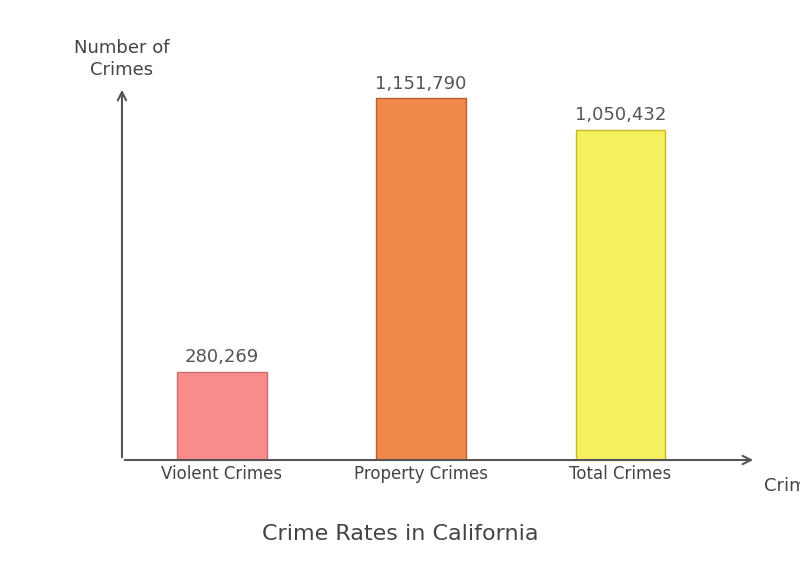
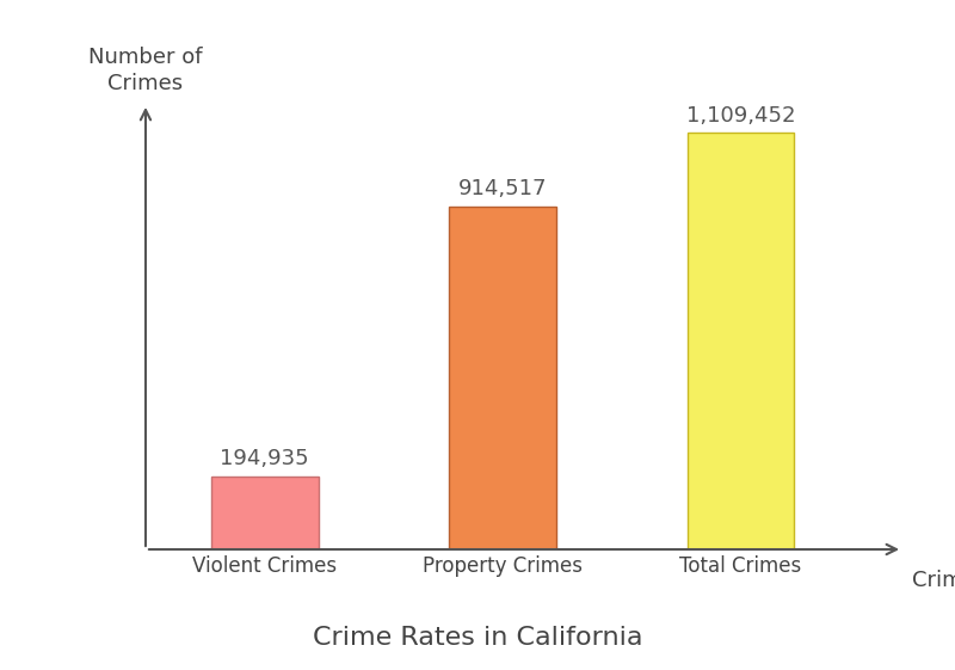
Violent Crimes: 280,269 -> 194,935
Property Crimes: 1,151,790 -> 914,517
Total Crimes: 1,050,432 -> 1,109,452
